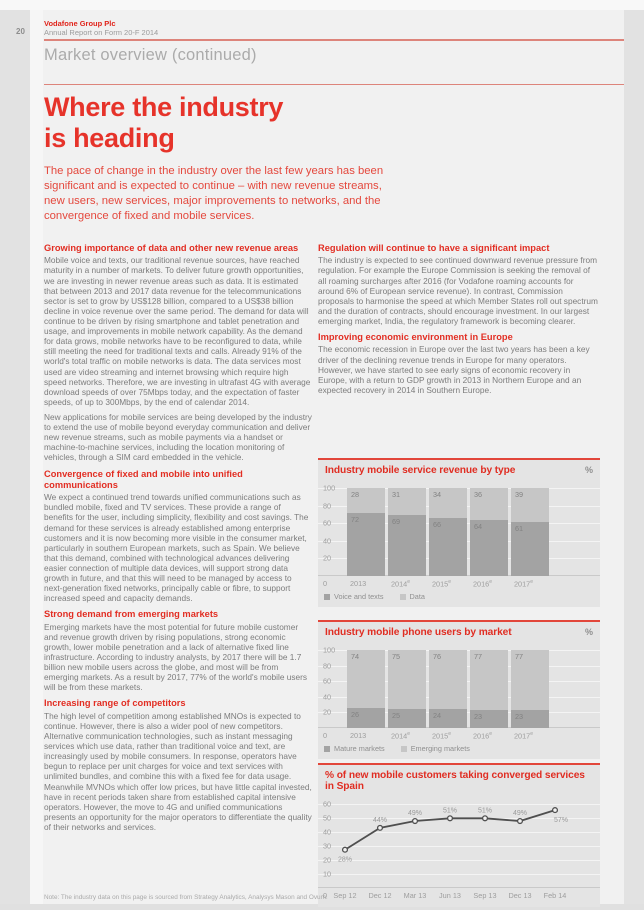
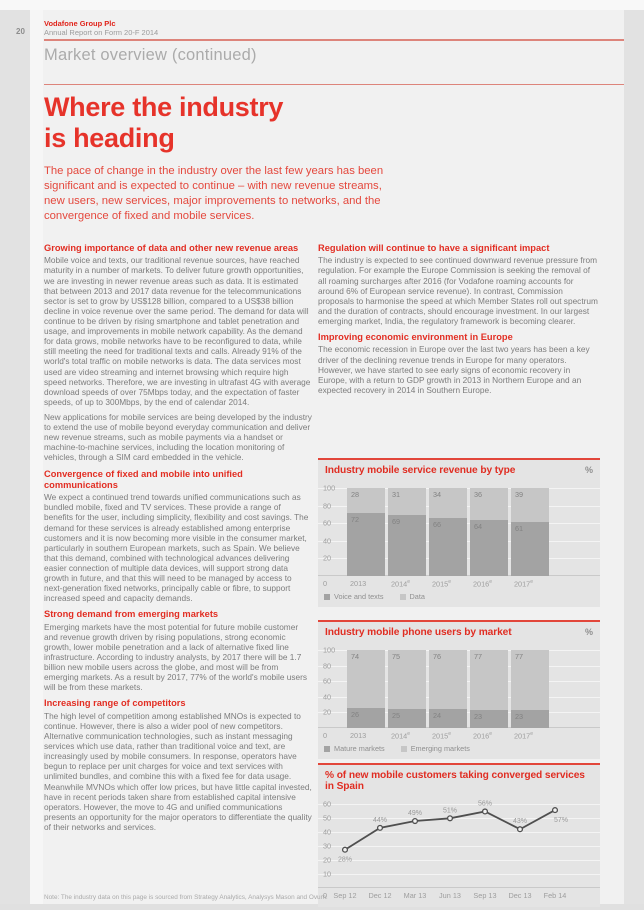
% of new mobile customers taking converged services in Spain/Sep 13: 51% -> 56%
% of new mobile customers taking converged services in Spain/Dec 13: 49% -> 43%
